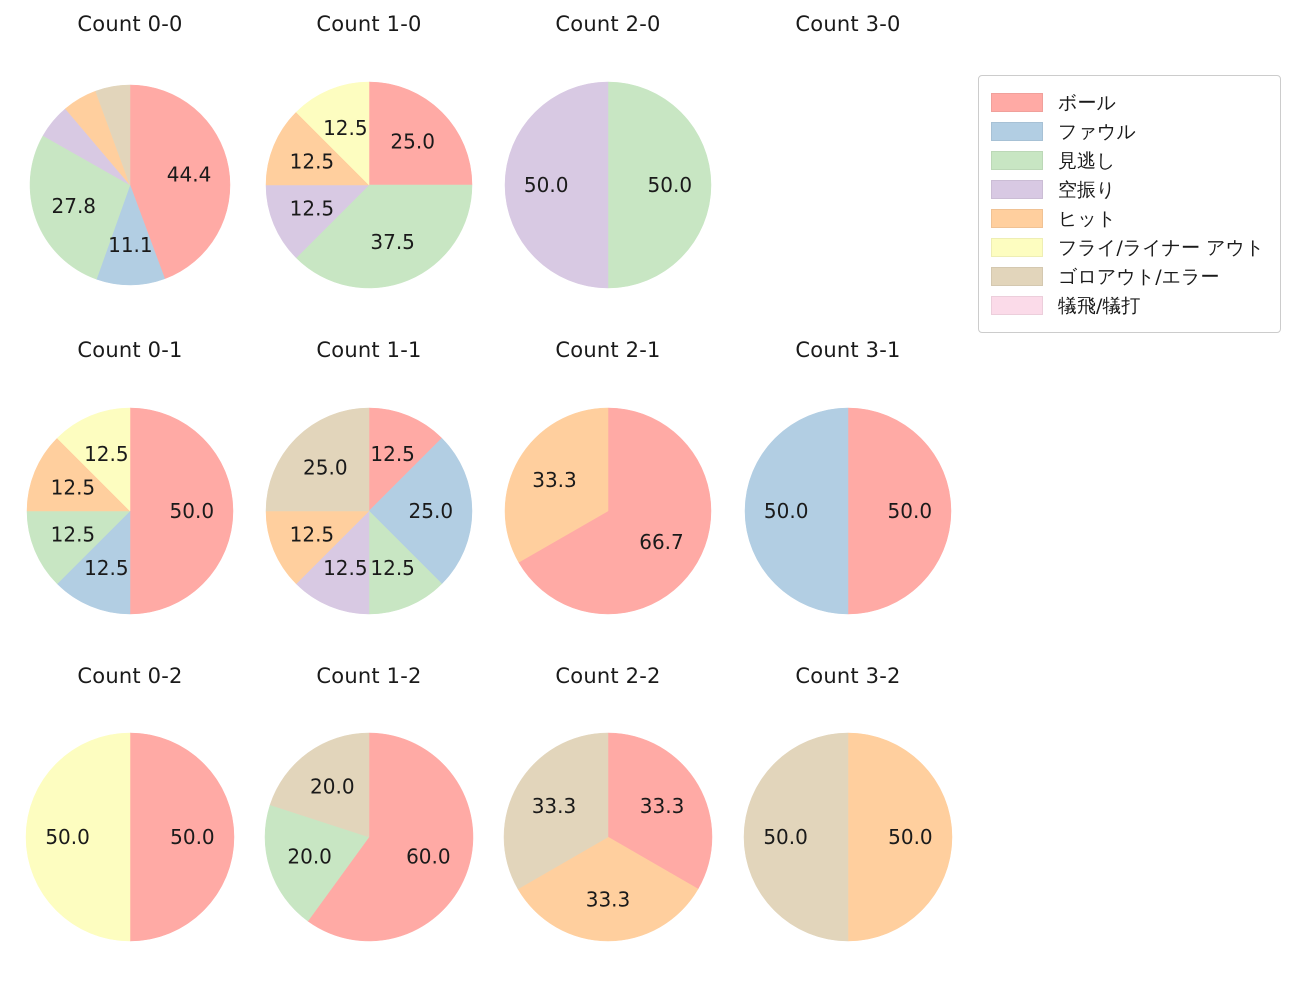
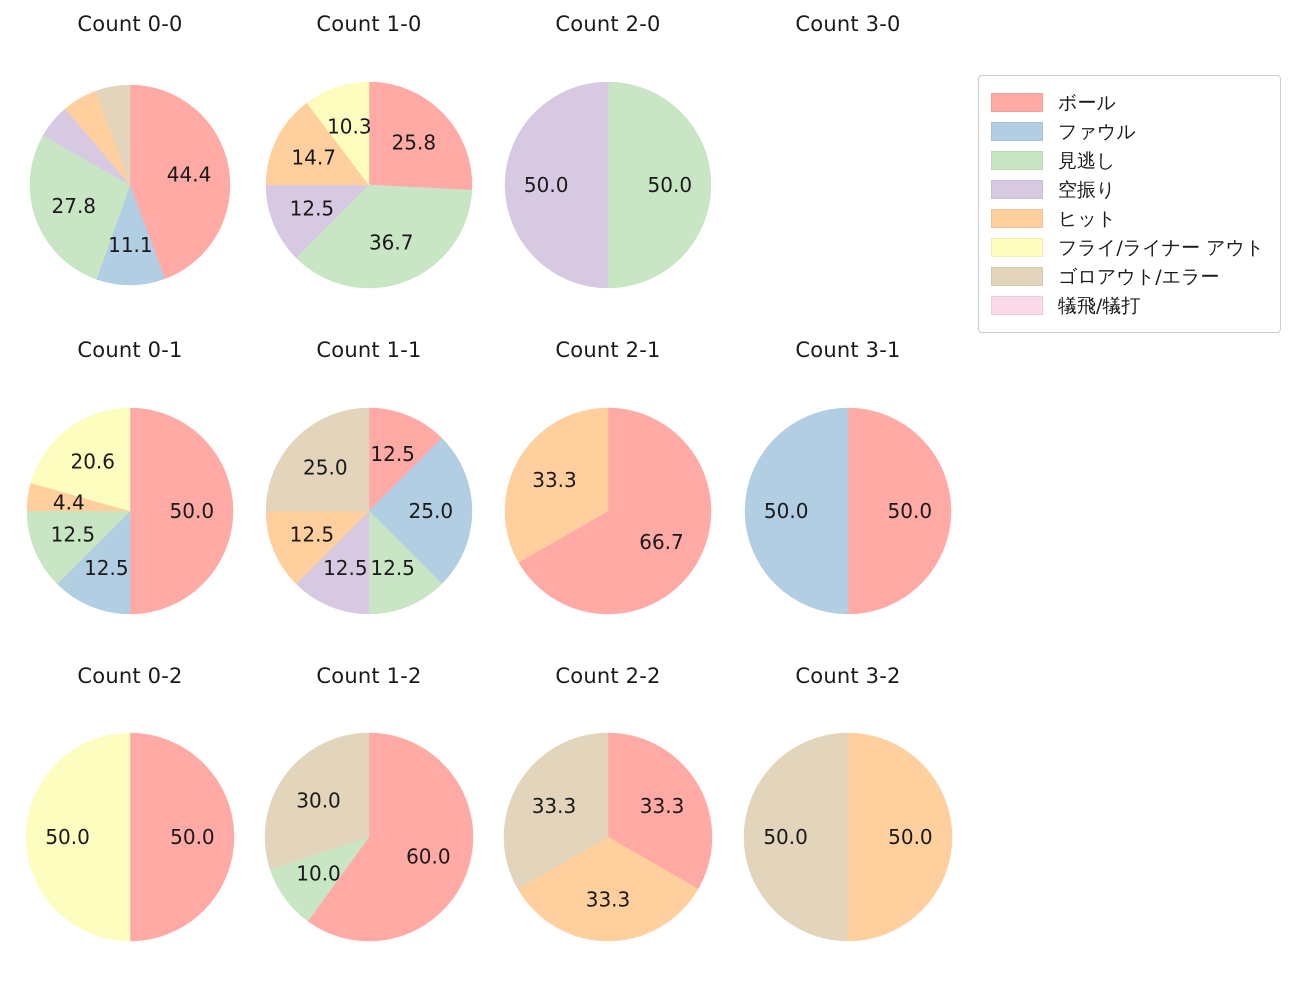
Count 1-0/ボール: 25.0 -> 25.8
Count 1-0/見逃し: 37.5 -> 36.7
Count 1-0/ヒット: 12.5 -> 14.7
Count 1-0/フライ/ライナー アウト: 12.5 -> 10.3
Count 0-1/ヒット: 12.5 -> 4.4
Count 0-1/フライ/ライナー アウト: 12.5 -> 20.6
Count 1-2/見逃し: 20.0 -> 10.0
Count 1-2/ゴロアウト/エラー: 20.0 -> 30.0
